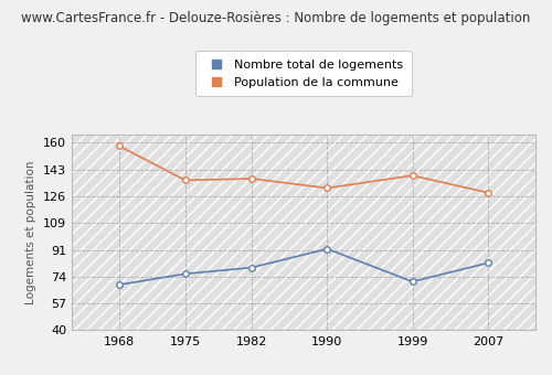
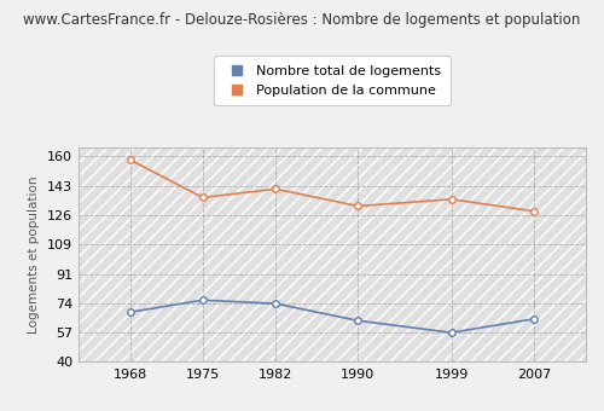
Nombre total de logements/1982: 80 -> 74
Population de la commune/1982: 137 -> 141
Nombre total de logements/1990: 92 -> 64
Nombre total de logements/1999: 71 -> 57
Population de la commune/1999: 139 -> 135
Nombre total de logements/2007: 83 -> 65
